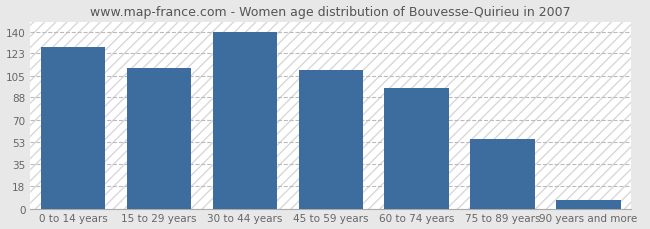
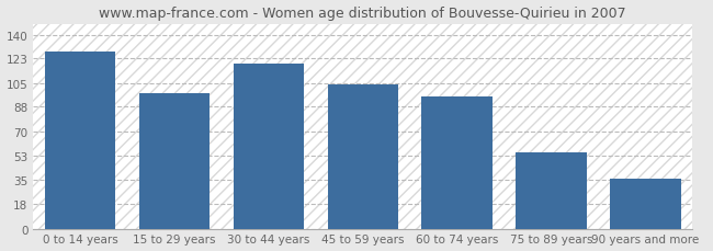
15 to 29 years: 111 -> 98
30 to 44 years: 140 -> 119
45 to 59 years: 110 -> 104
90 years and more: 7 -> 36
